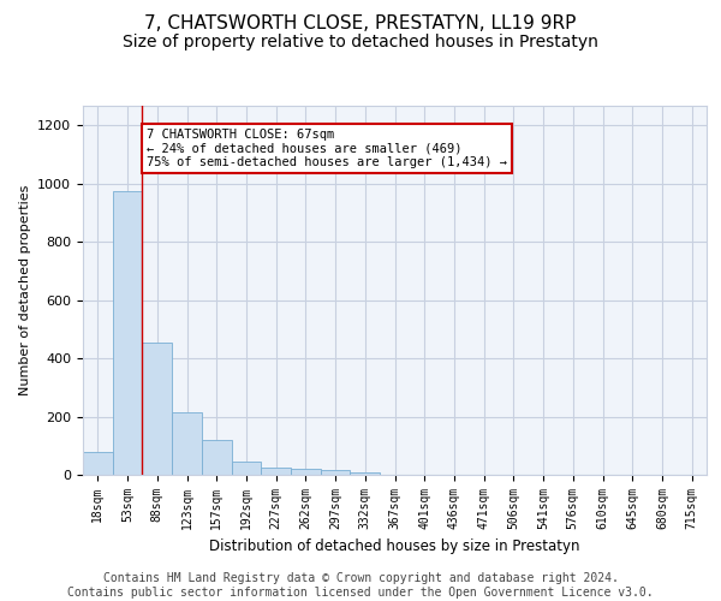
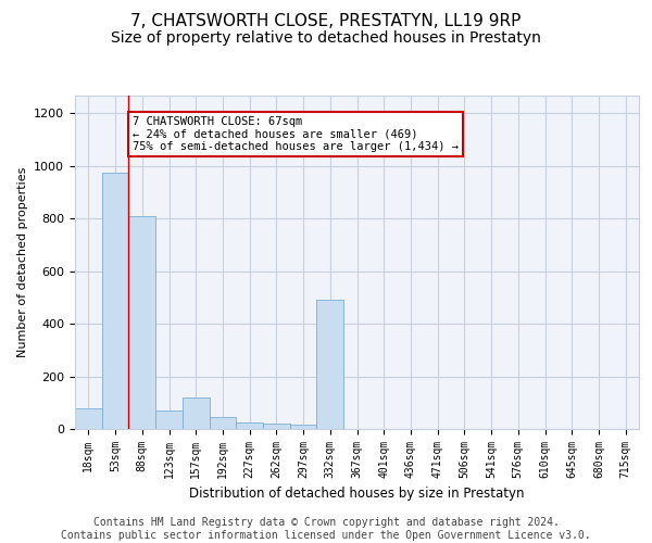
88sqm: 455 -> 810
123sqm: 215 -> 70
332sqm: 10 -> 490
